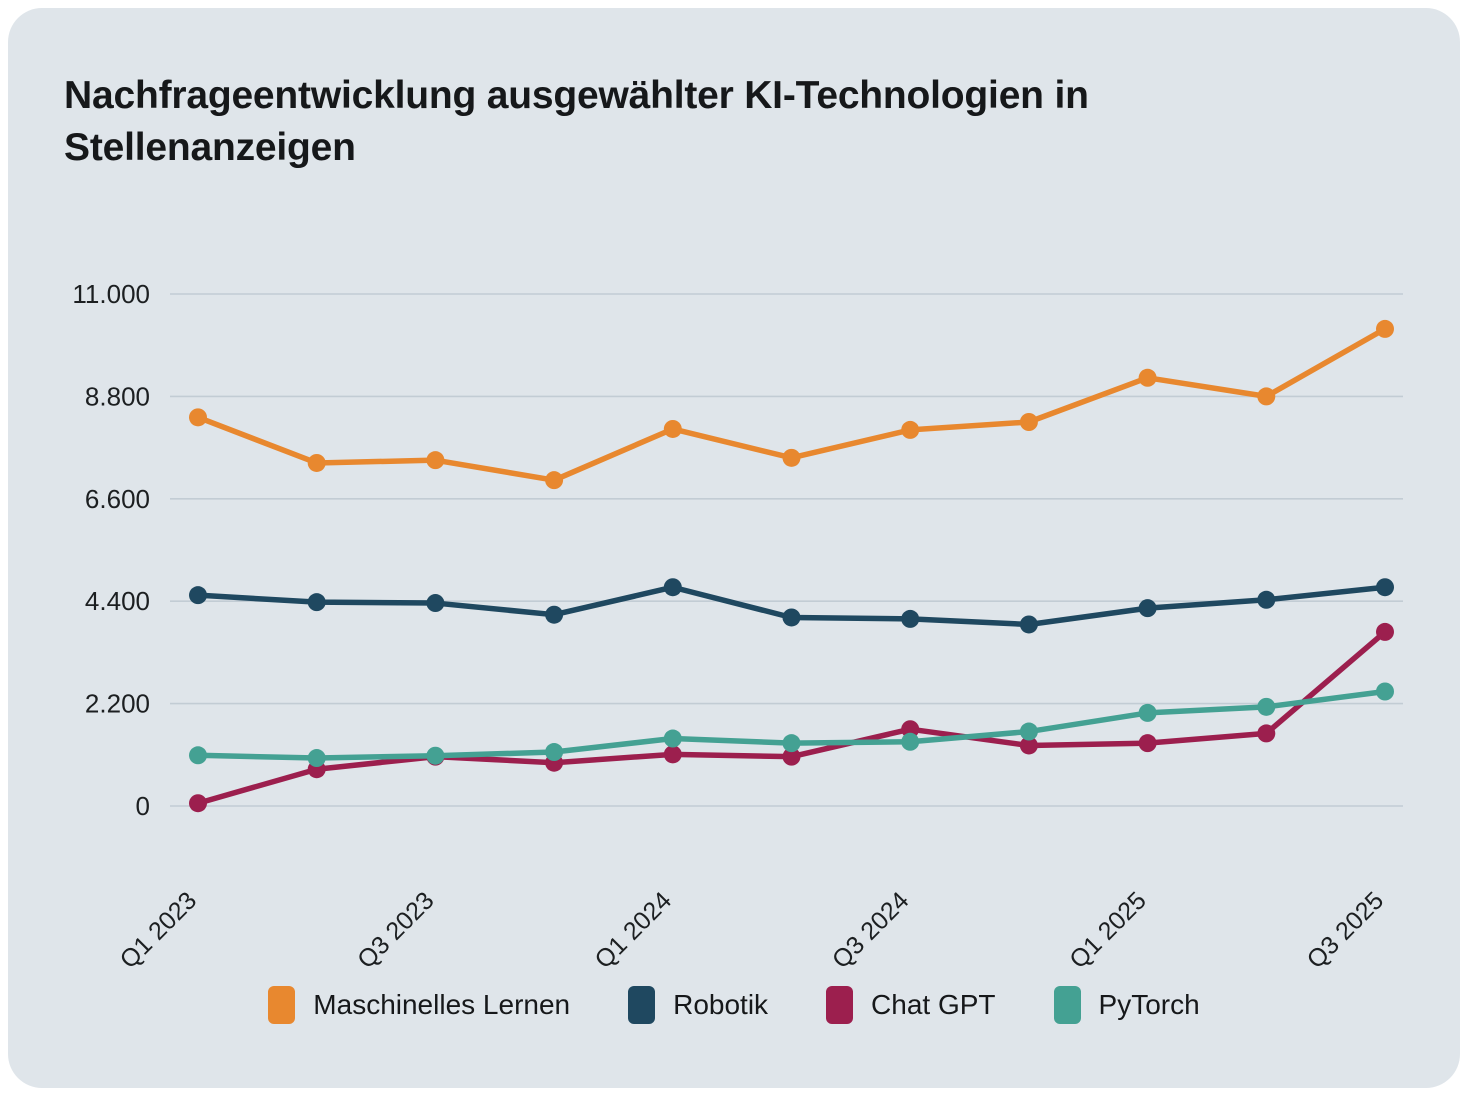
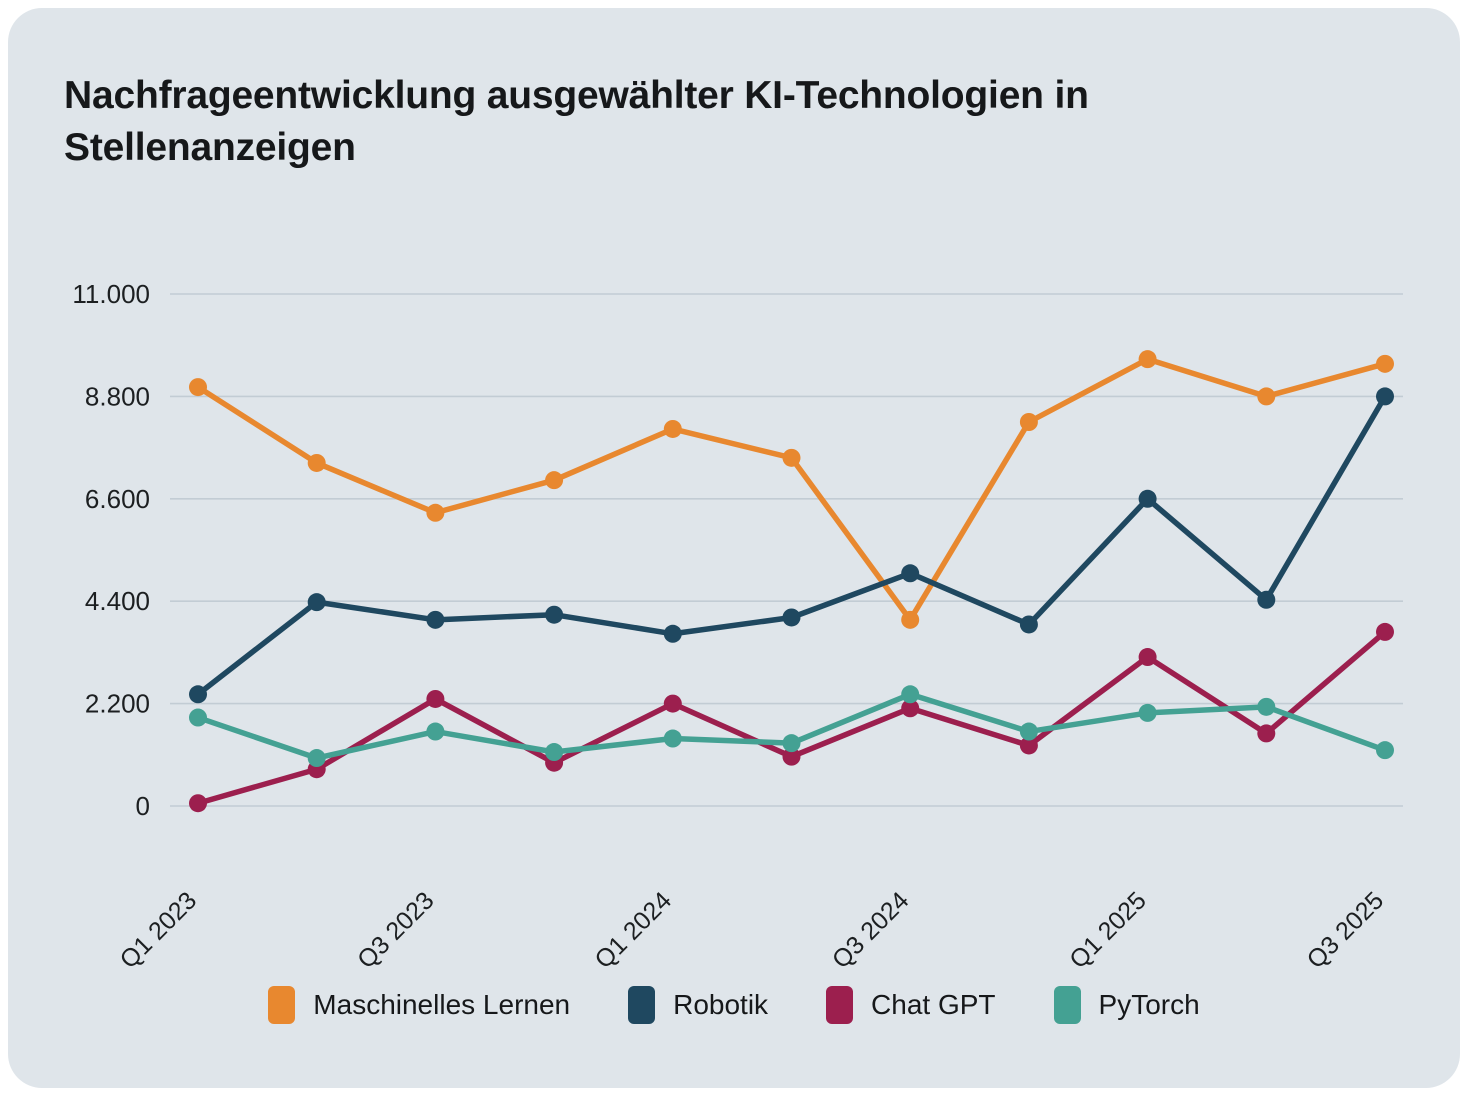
Maschinelles Lernen/Q1 2023: 8400 -> 9000
Robotik/Q1 2023: 4500 -> 2400
PyTorch/Q1 2023: 1100 -> 1900
Maschinelles Lernen/Q3 2023: 7400 -> 6300
Robotik/Q3 2023: 4400 -> 4000
Chat GPT/Q3 2023: 1100 -> 2300
PyTorch/Q3 2023: 1100 -> 1600
Robotik/Q1 2024: 4700 -> 3700
Chat GPT/Q1 2024: 1100 -> 2200
Maschinelles Lernen/Q3 2024: 8100 -> 4000
Robotik/Q3 2024: 4000 -> 5000
Chat GPT/Q3 2024: 1600 -> 2100
PyTorch/Q3 2024: 1400 -> 2400
Maschinelles Lernen/Q1 2025: 9200 -> 9600
Robotik/Q1 2025: 4200 -> 6600
Chat GPT/Q1 2025: 1400 -> 3200
Maschinelles Lernen/Q3 2025: 10200 -> 9500
Robotik/Q3 2025: 4700 -> 8800
PyTorch/Q3 2025: 2500 -> 1200
